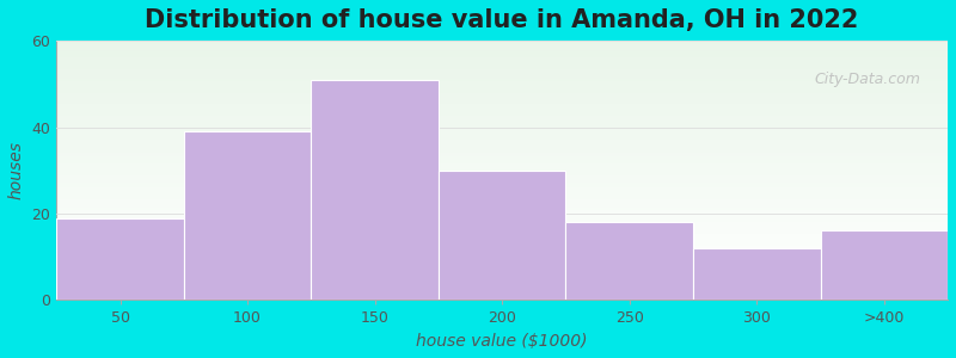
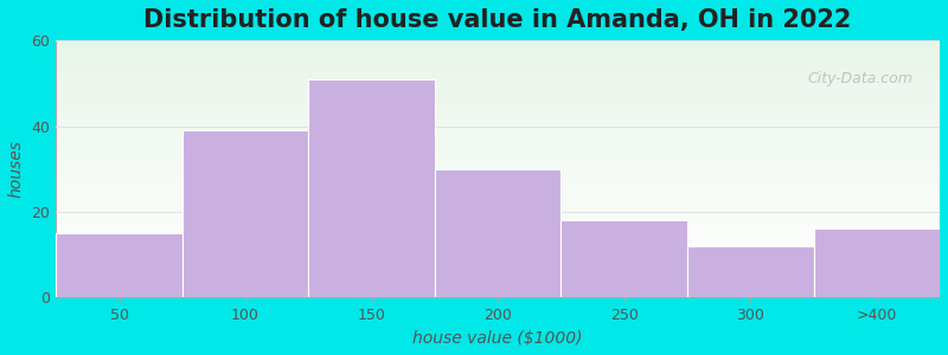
50: 19 -> 15
